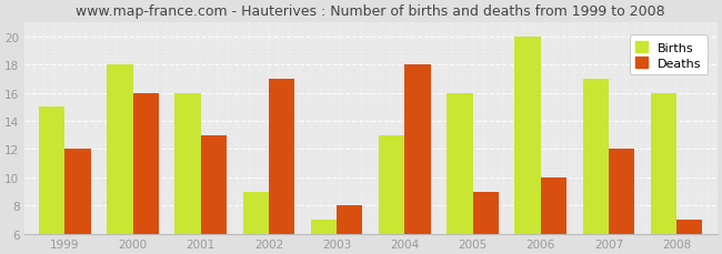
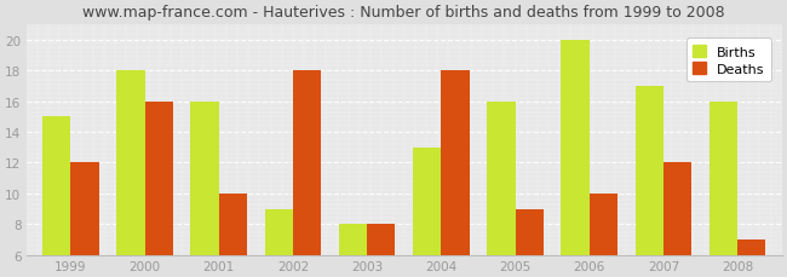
Deaths/2001: 13 -> 10
Deaths/2002: 17 -> 18
Births/2003: 7 -> 8
